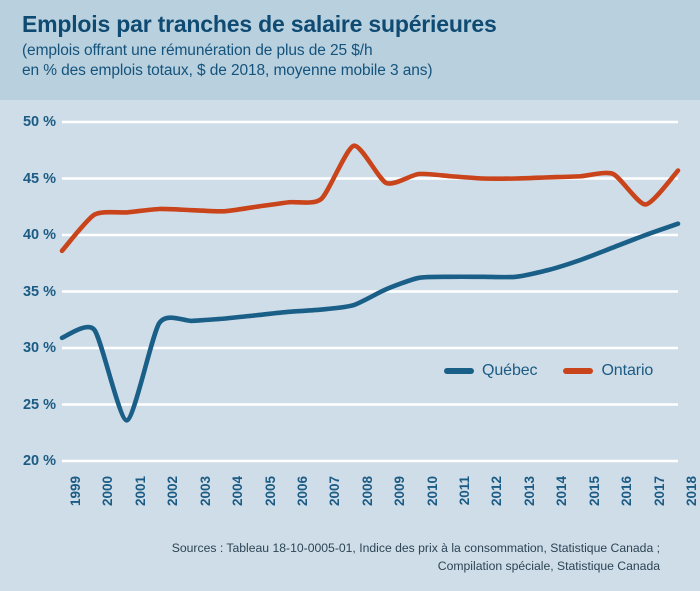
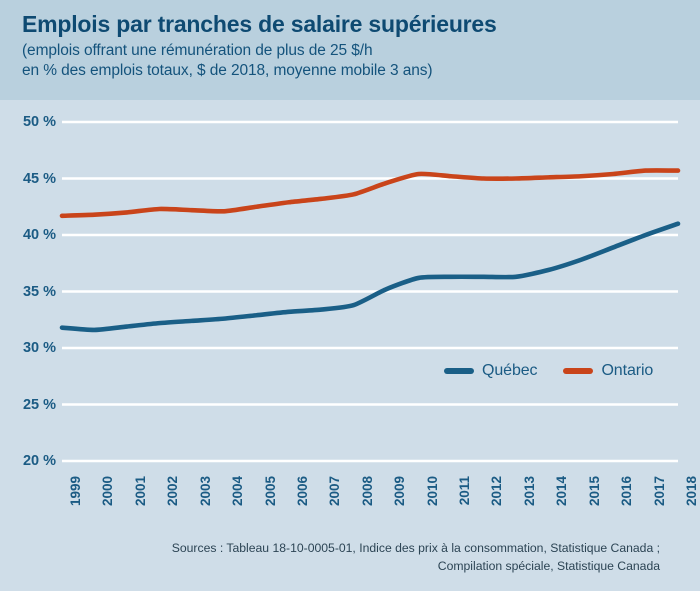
Québec/1999: 30.9% -> 31.8%
Ontario/1999: 38.6% -> 41.7%
Québec/2001: 23.6% -> 31.9%
Ontario/2008: 47.9% -> 43.6%
Ontario/2017: 42.7% -> 45.7%
